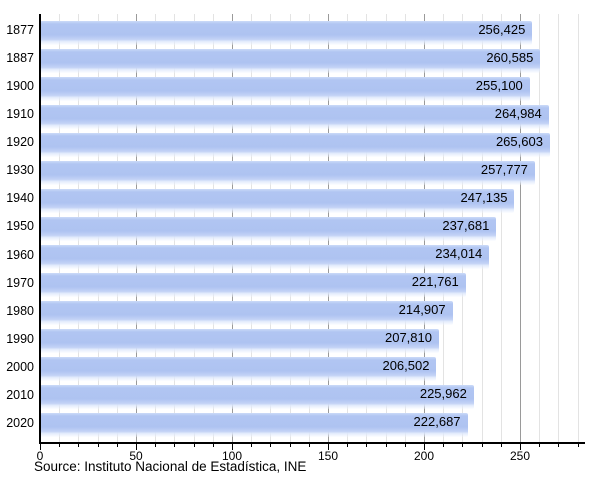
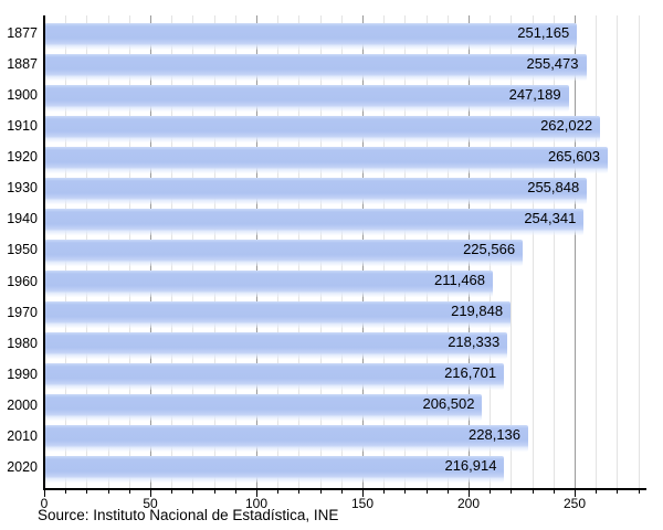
1877: 256,425 -> 251,165
1887: 260,585 -> 255,473
1900: 255,100 -> 247,189
1910: 264,984 -> 262,022
1930: 257,777 -> 255,848
1940: 247,135 -> 254,341
1950: 237,681 -> 225,566
1960: 234,014 -> 211,468
1970: 221,761 -> 219,848
1980: 214,907 -> 218,333
1990: 207,810 -> 216,701
2010: 225,962 -> 228,136
2020: 222,687 -> 216,914
